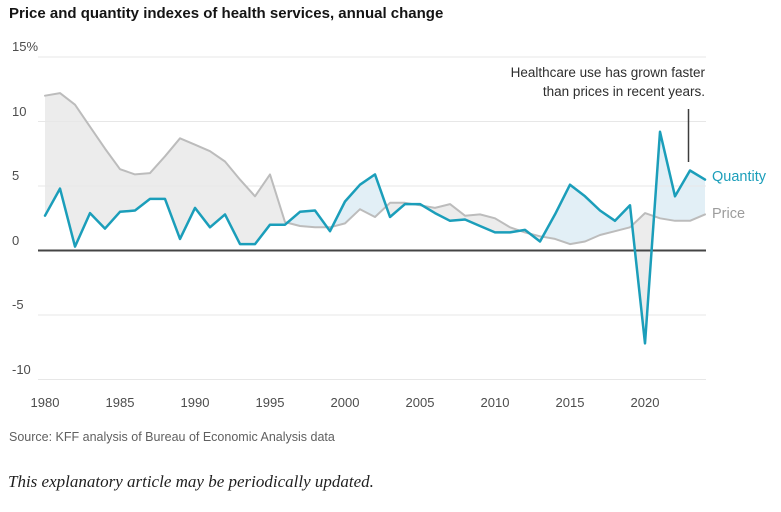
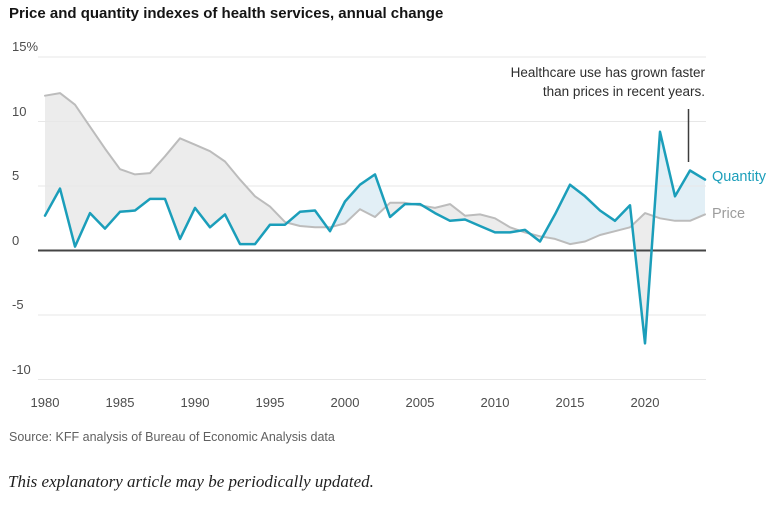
Price/1995: 5.9% -> 3.4%
